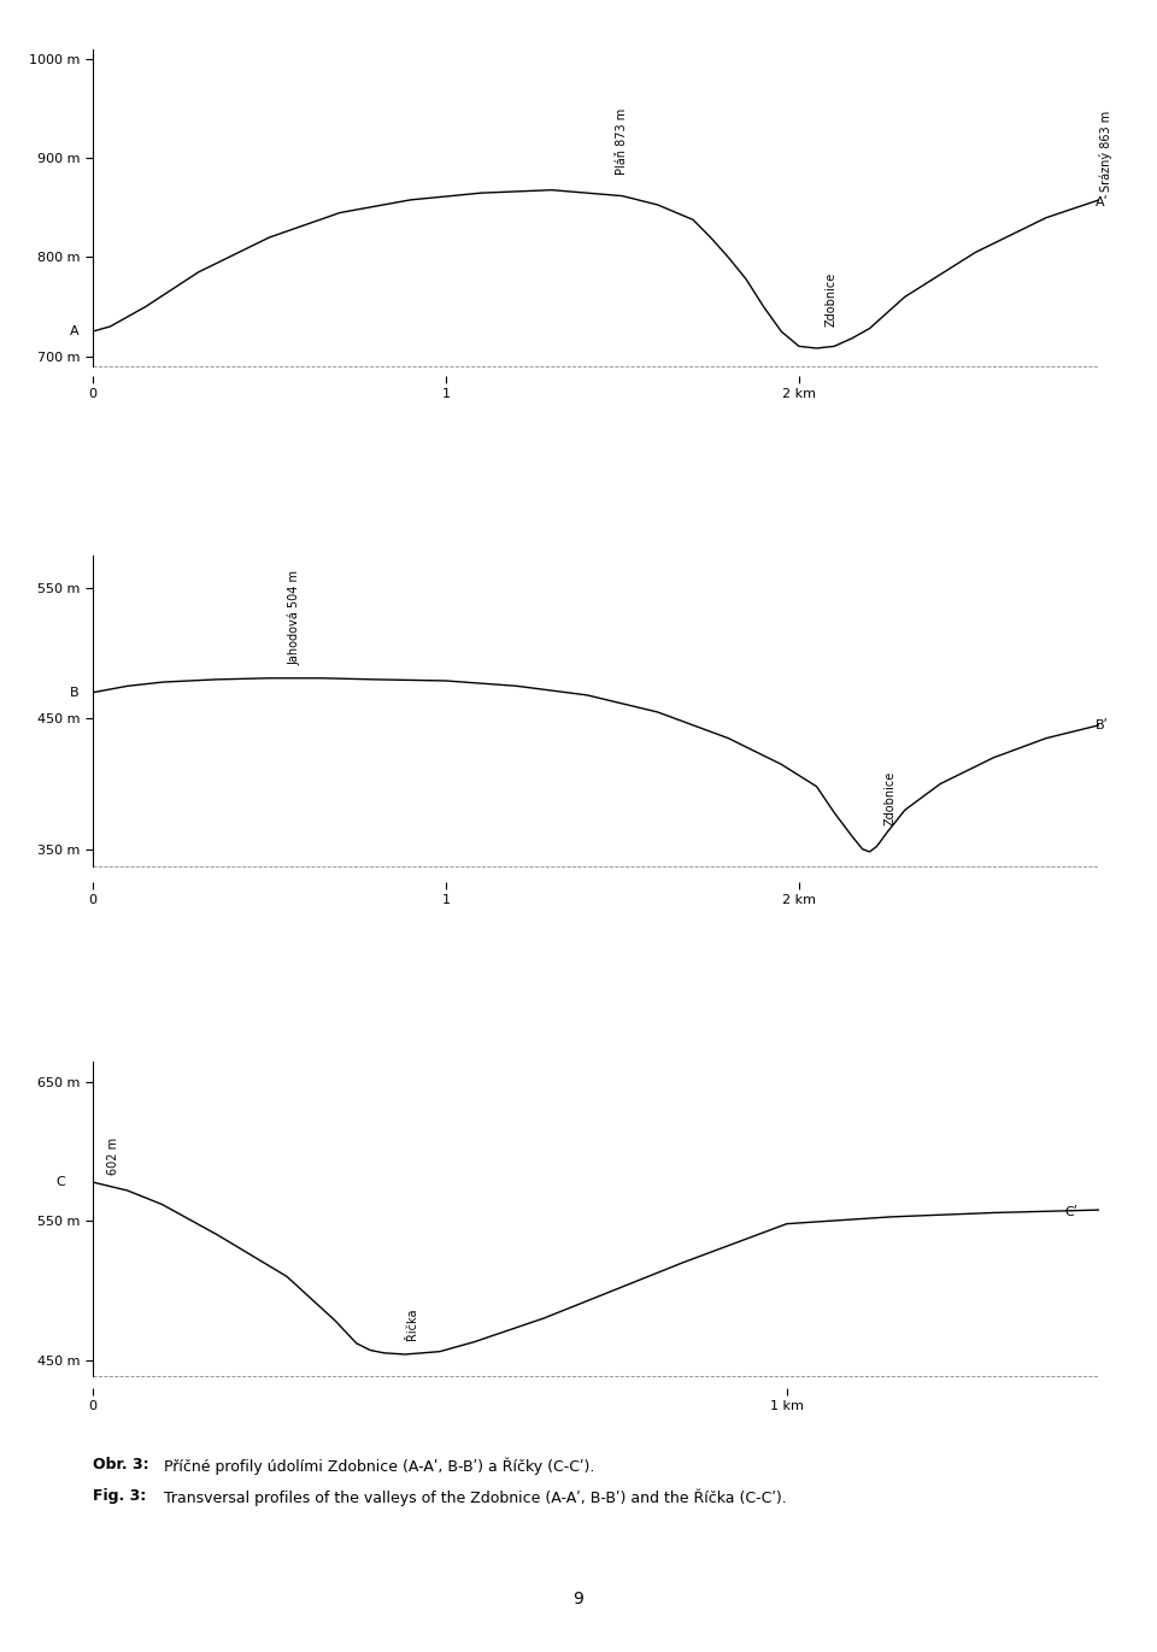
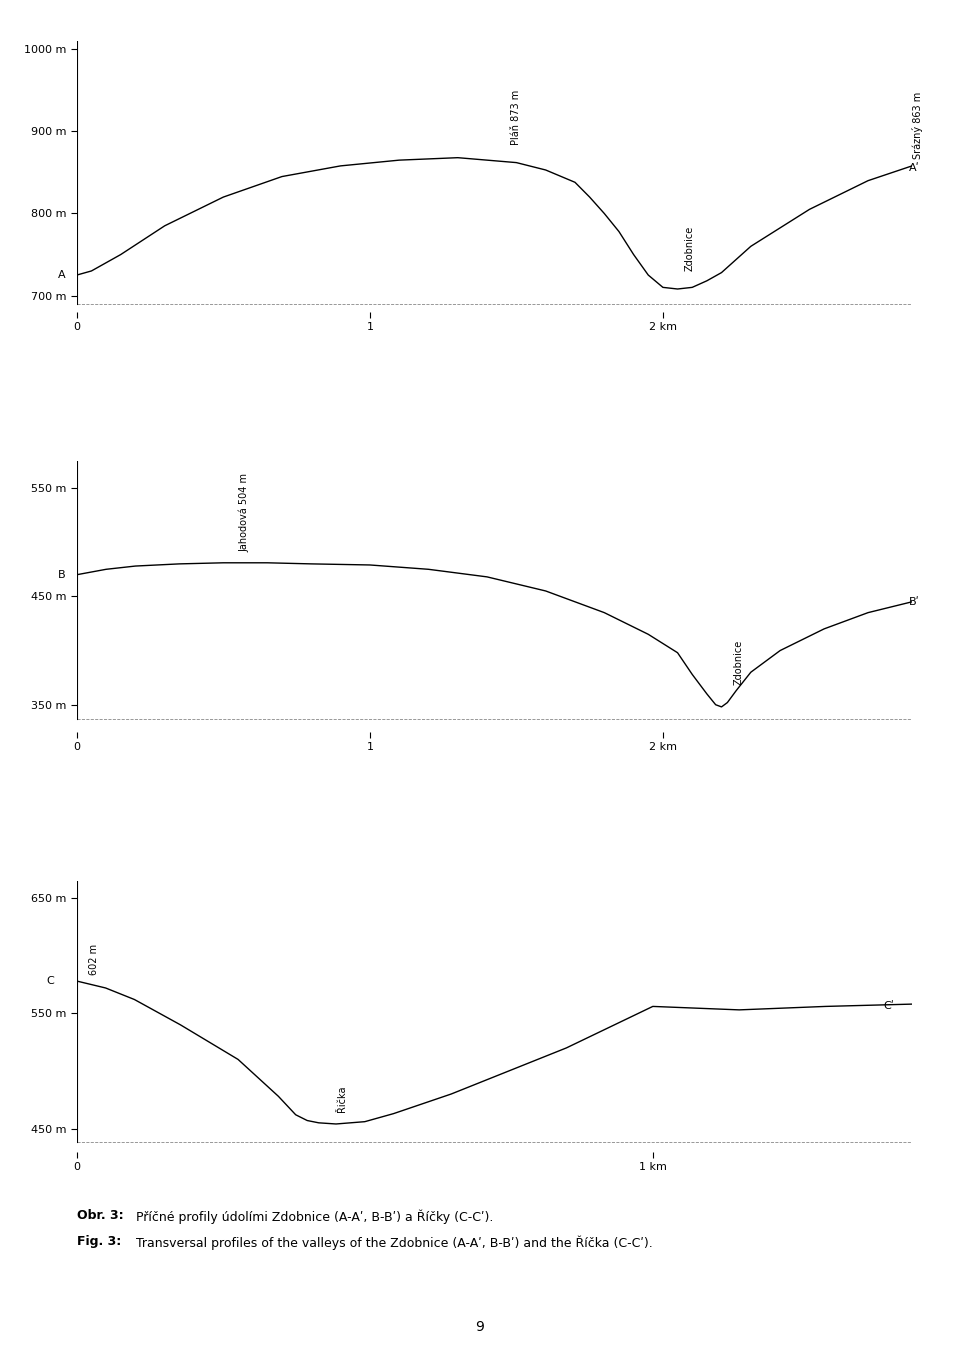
1 km: 548 m -> 556 m
